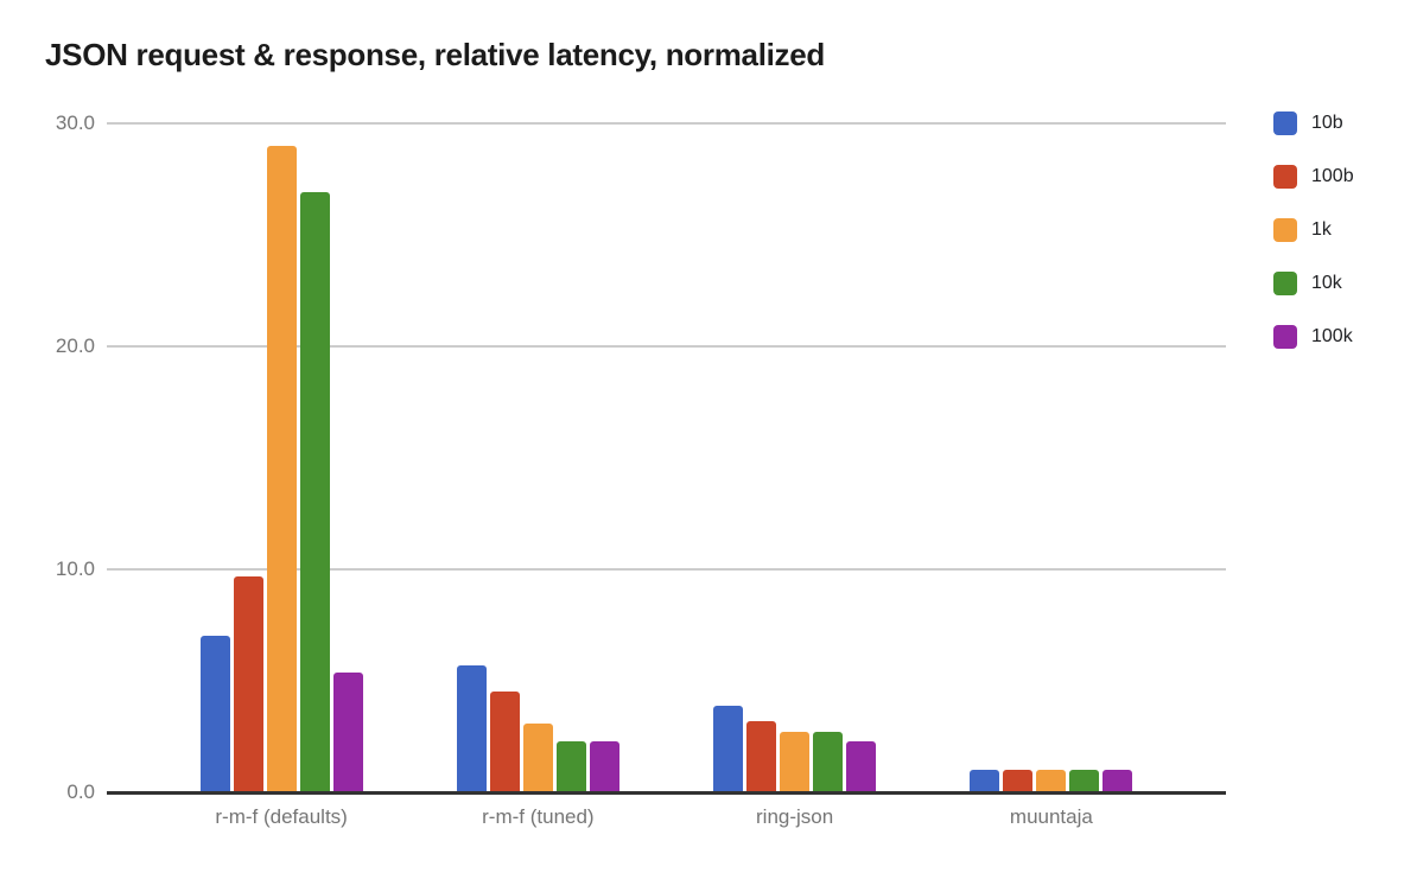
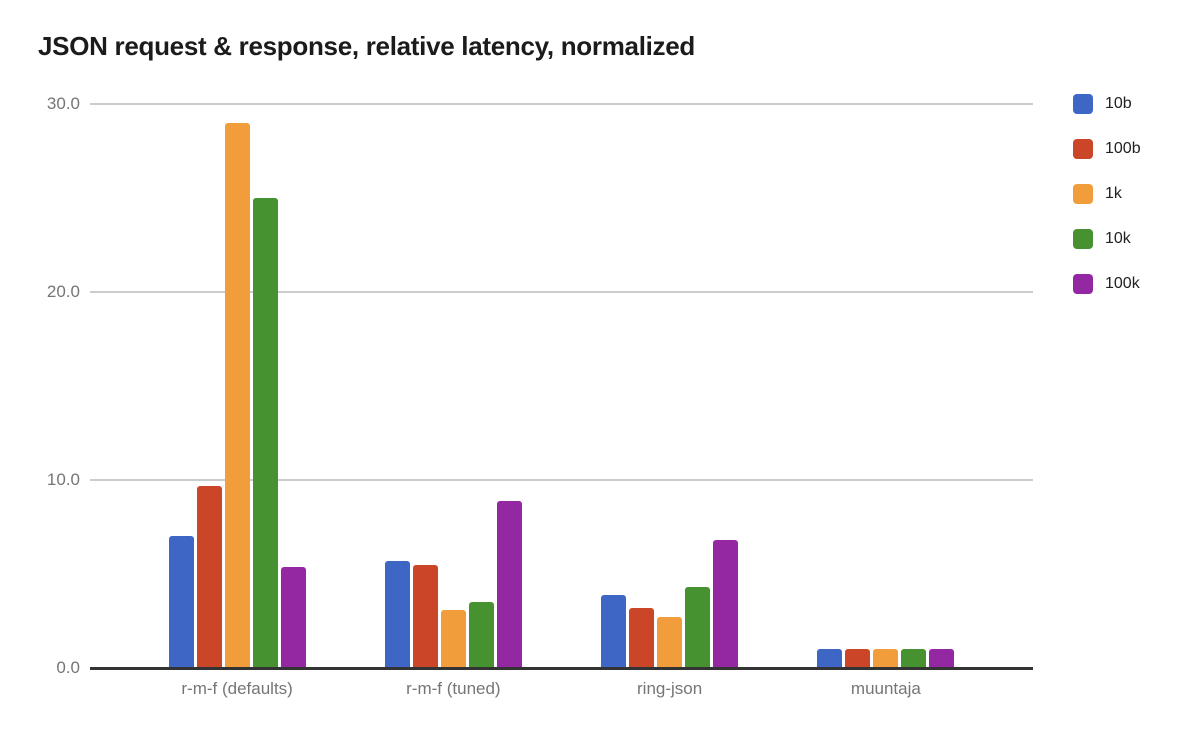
10k/r-m-f (defaults): 26.9 -> 25.0
100b/r-m-f (tuned): 4.5 -> 5.5
10k/r-m-f (tuned): 2.3 -> 3.5
100k/r-m-f (tuned): 2.3 -> 8.9
10k/ring-json: 2.7 -> 4.3
100k/ring-json: 2.3 -> 6.8
